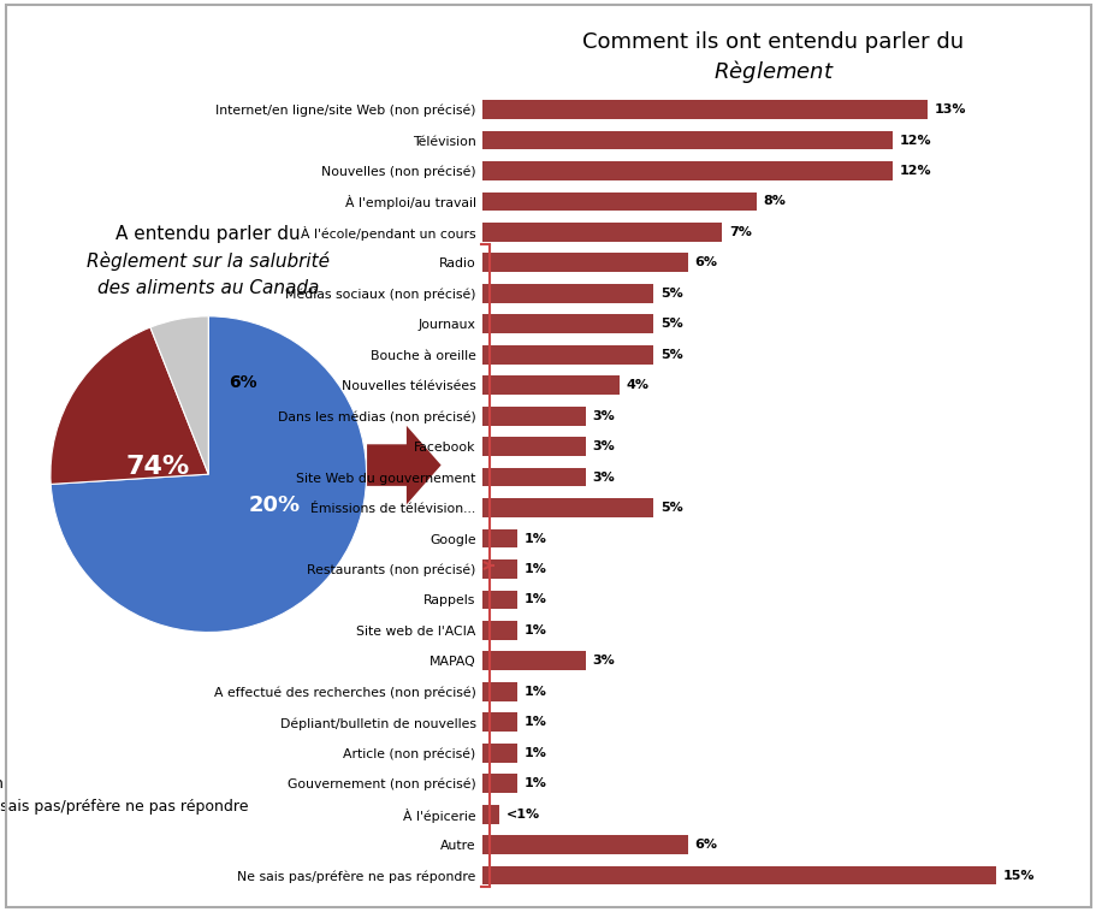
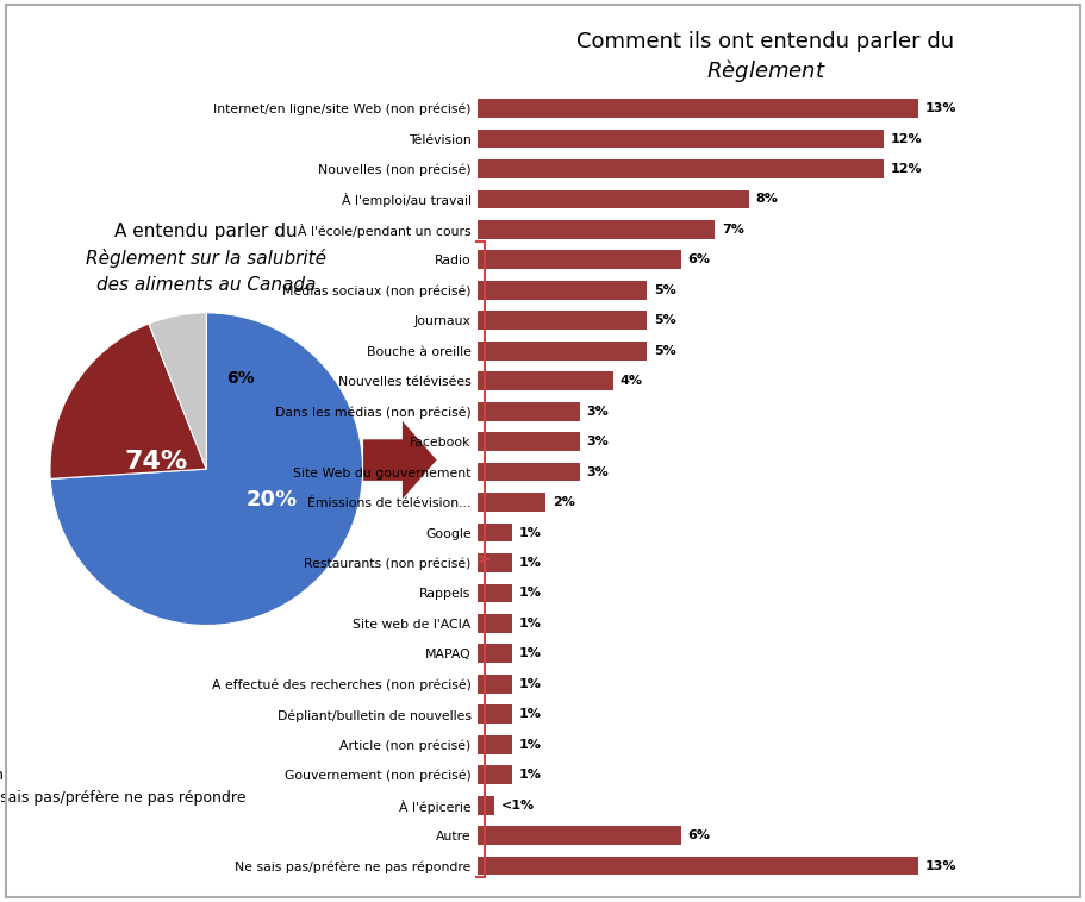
Émissions de télévision...: 5% -> 2%
MAPAQ: 3% -> 1%
Ne sais pas/préfère ne pas répondre: 15% -> 13%
